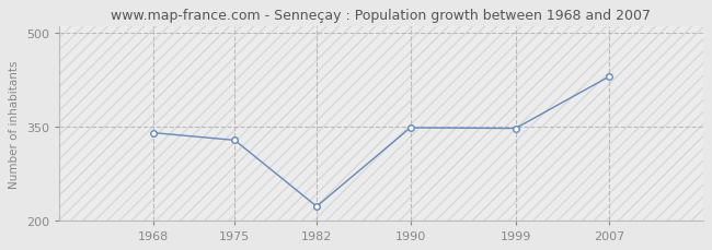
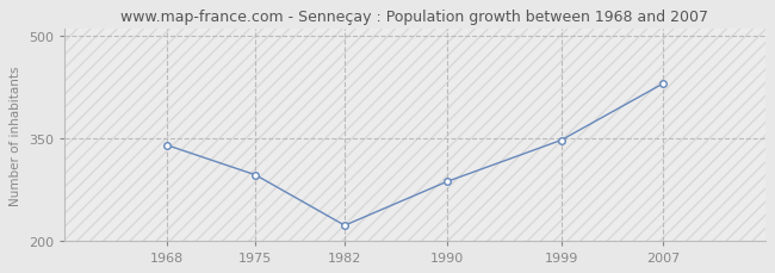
1975: 328 -> 296
1990: 348 -> 286
